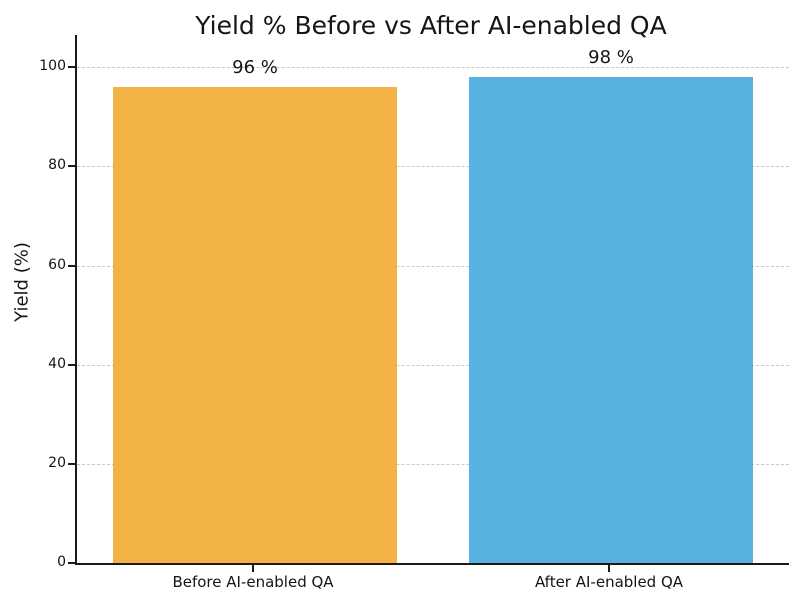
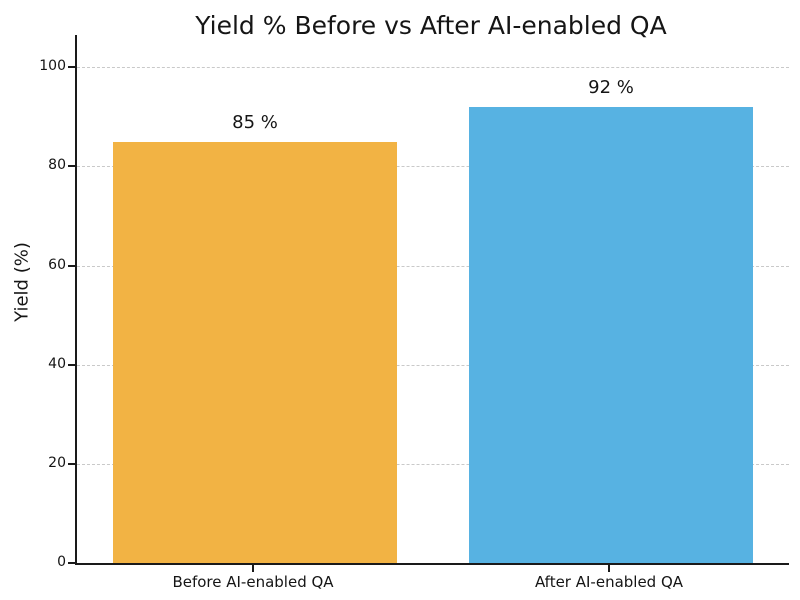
Before AI-enabled QA: 96 -> 85
After AI-enabled QA: 98 -> 92
